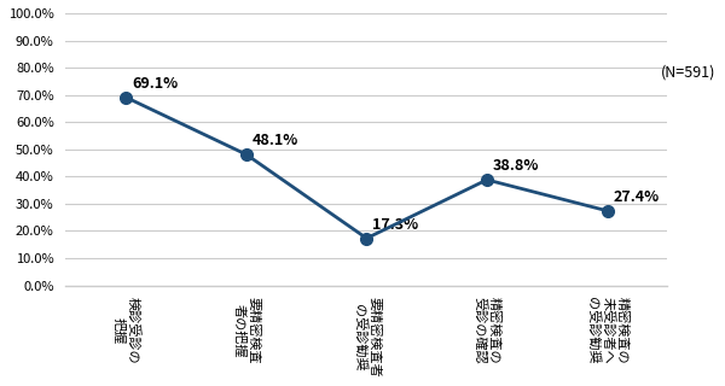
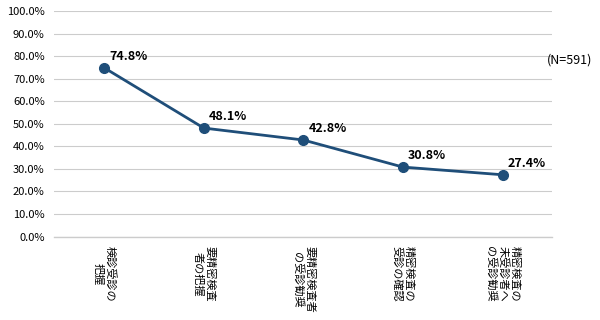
検診受診の 把握: 69.1% -> 74.8%
要精密検査者 の受診勧奨: 17.3% -> 42.8%
精密検査の 受診の確認: 38.8% -> 30.8%
